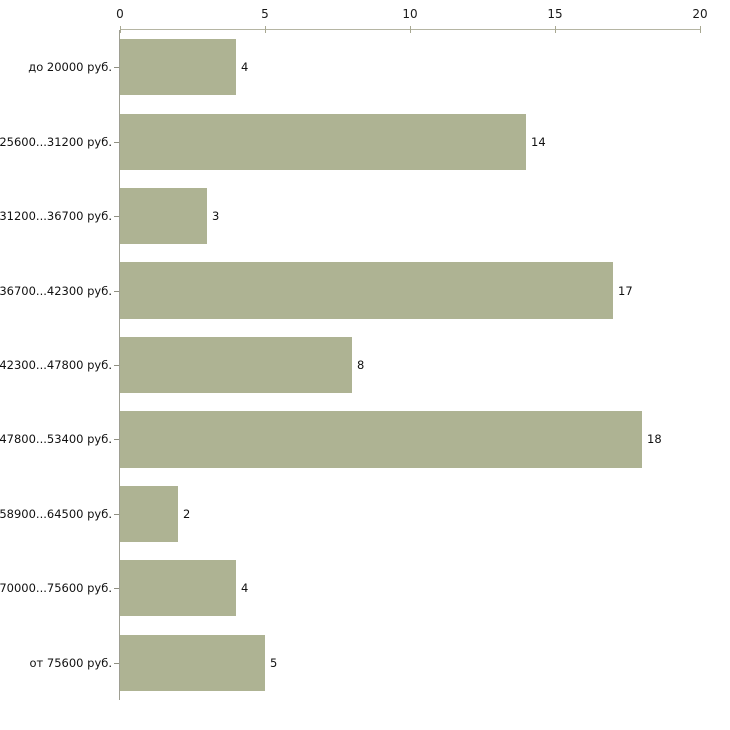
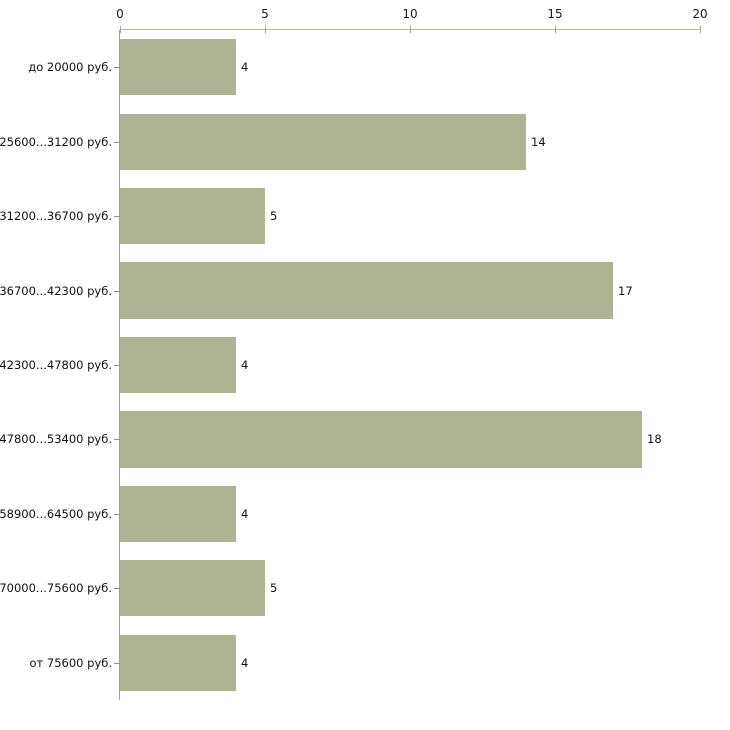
31200...36700 руб.: 3 -> 5
42300...47800 руб.: 8 -> 4
58900...64500 руб.: 2 -> 4
70000...75600 руб.: 4 -> 5
от 75600 руб.: 5 -> 4
